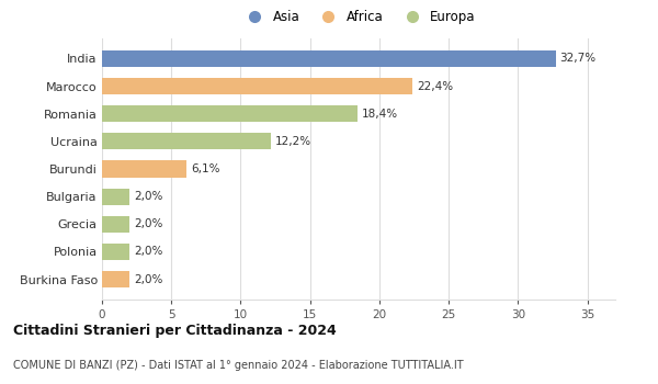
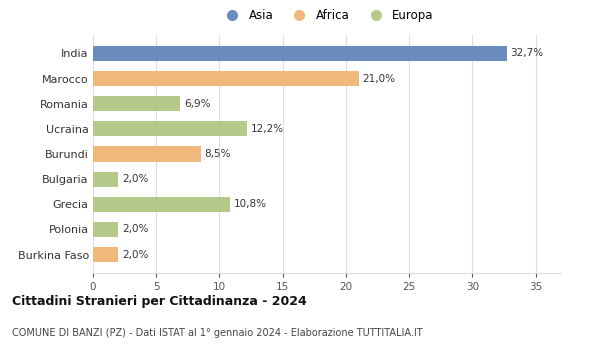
Marocco: 22,4% -> 21,0%
Romania: 18,4% -> 6,9%
Burundi: 6,1% -> 8,5%
Grecia: 2,0% -> 10,8%
